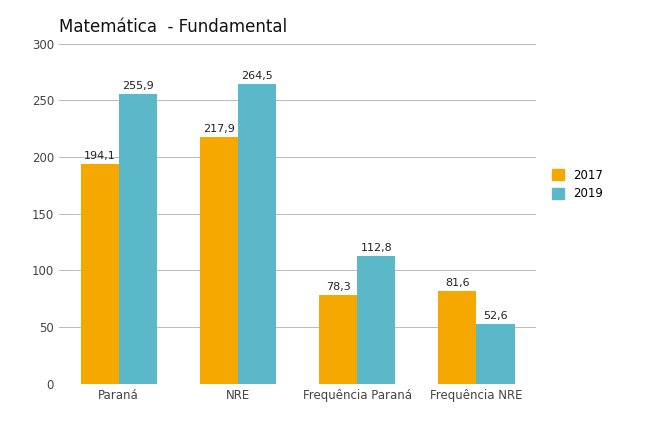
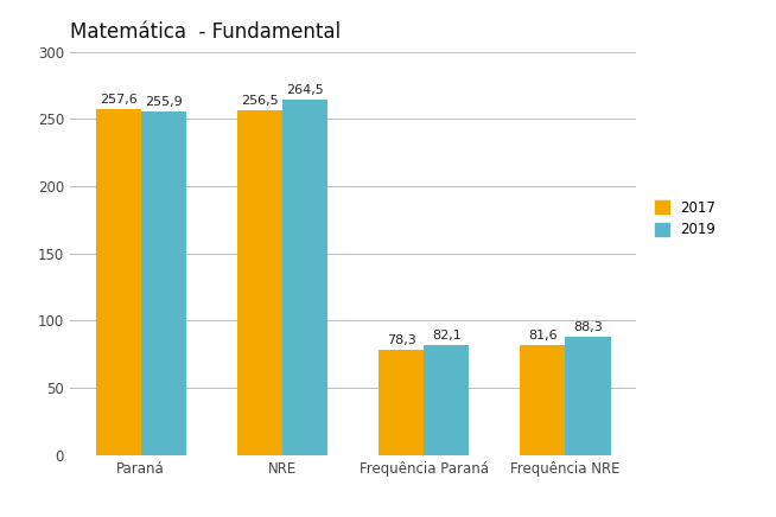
2017/Paraná: 194,1 -> 257,6
2017/NRE: 217,9 -> 256,5
2019/Frequência Paraná: 112,8 -> 82,1
2019/Frequência NRE: 52,6 -> 88,3
